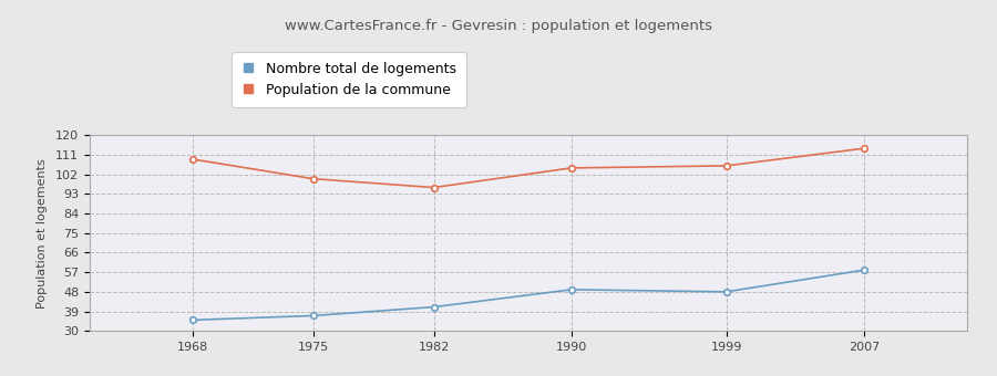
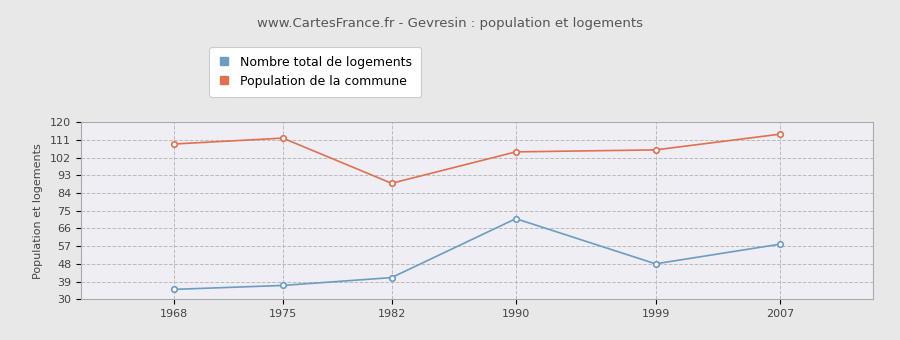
Population de la commune/1975: 100 -> 112
Population de la commune/1982: 96 -> 89
Nombre total de logements/1990: 49 -> 71
